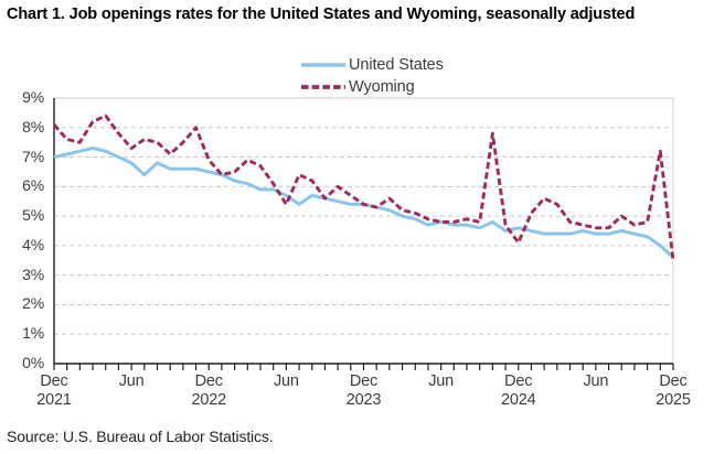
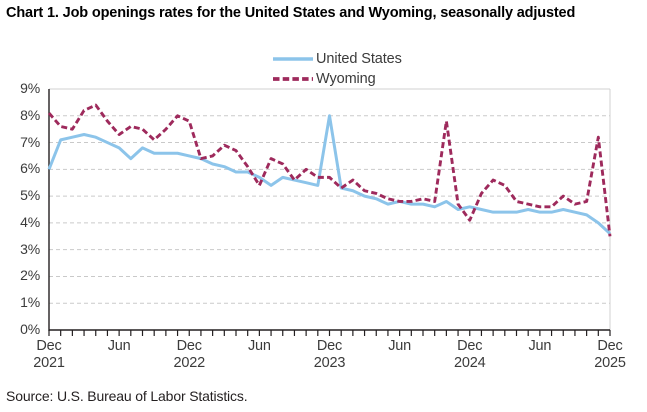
United States/Dec 2021: 7.0% -> 6.0%
Wyoming/Dec 2022: 6.9% -> 7.8%
United States/Dec 2023: 5.4% -> 8.0%
Wyoming/Dec 2023: 5.4% -> 5.7%
